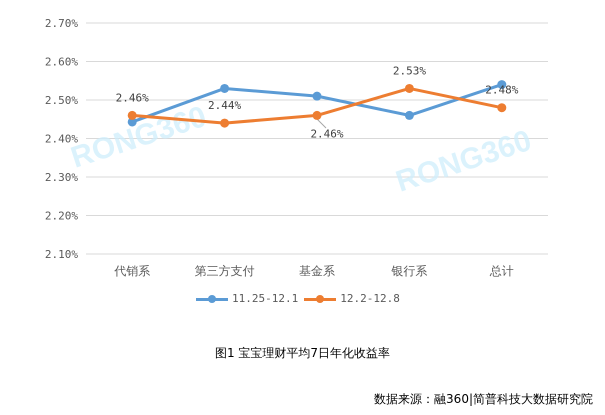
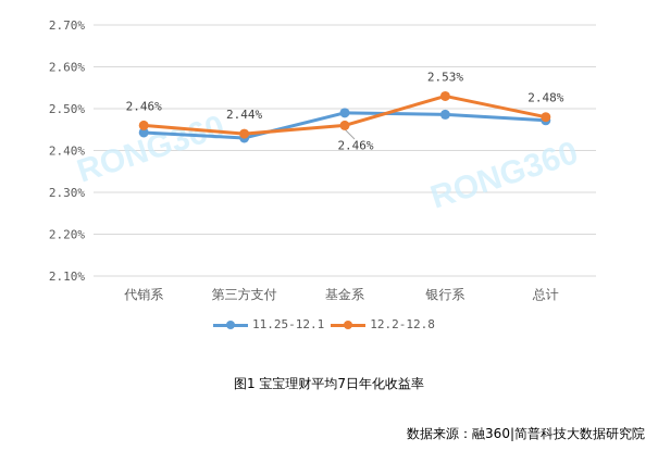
11.25-12.1/第三方支付: 2.53% -> 2.43%
11.25-12.1/基金系: 2.51% -> 2.49%
11.25-12.1/银行系: 2.46% -> 2.49%
11.25-12.1/总计: 2.54% -> 2.47%
